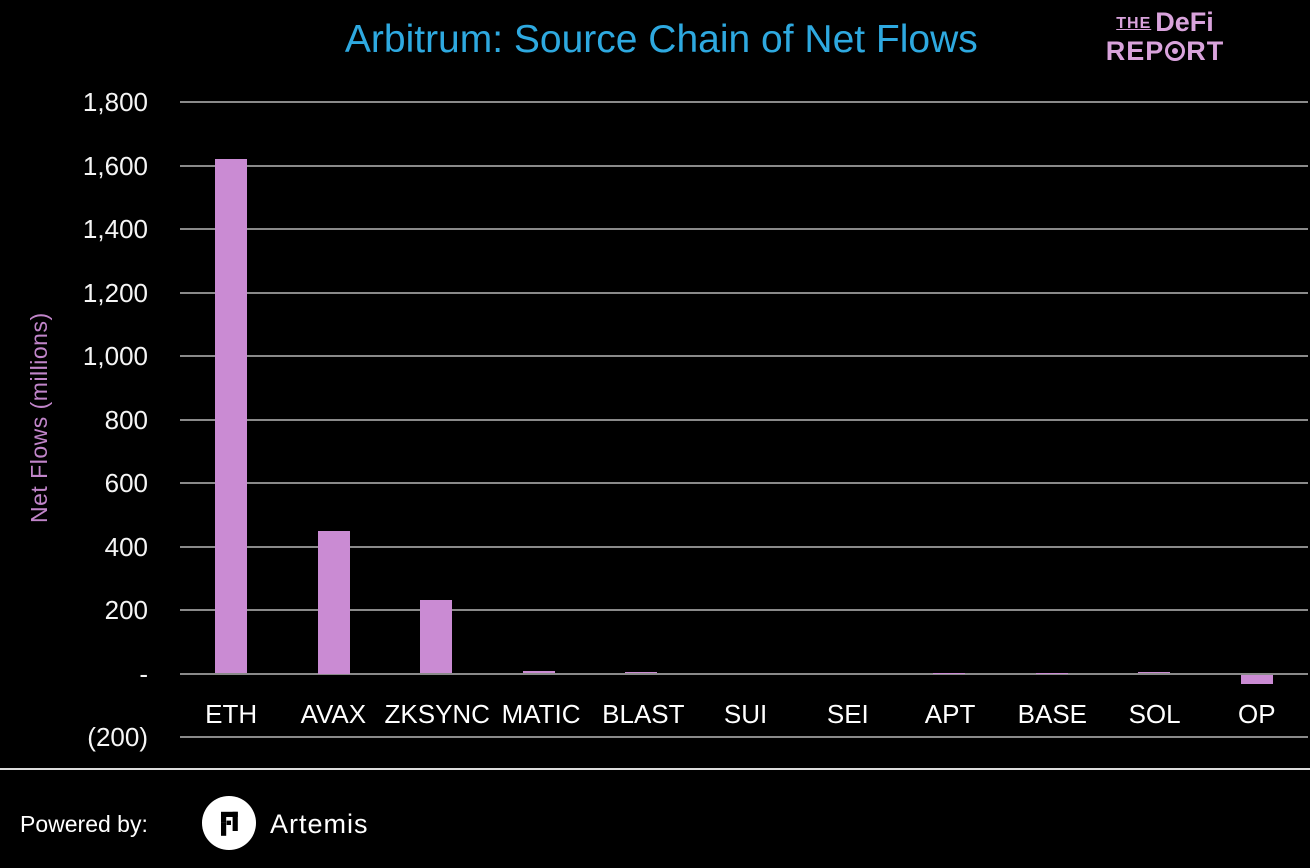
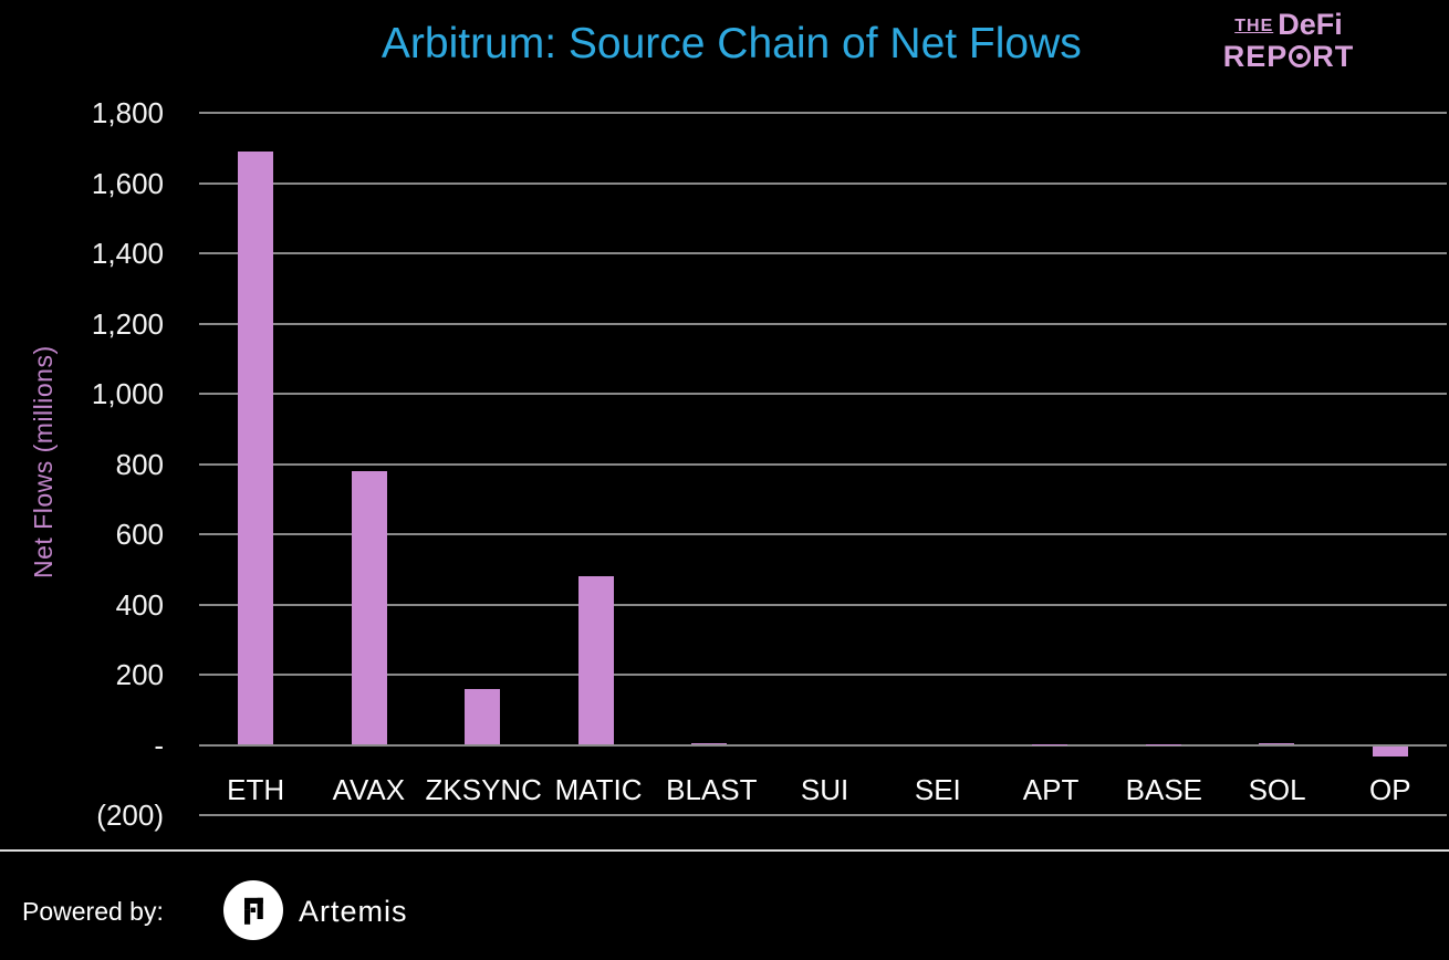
ETH: 1620 -> 1690
AVAX: 450 -> 780
ZKSYNC: 230 -> 160
MATIC: 10 -> 480
